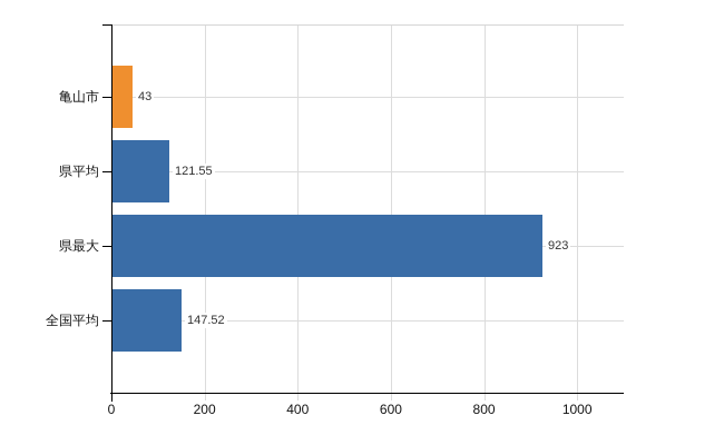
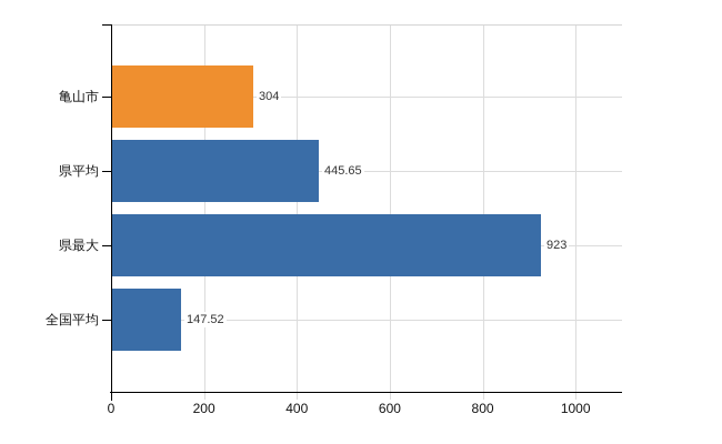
亀山市: 43 -> 304
県平均: 121.55 -> 445.65
